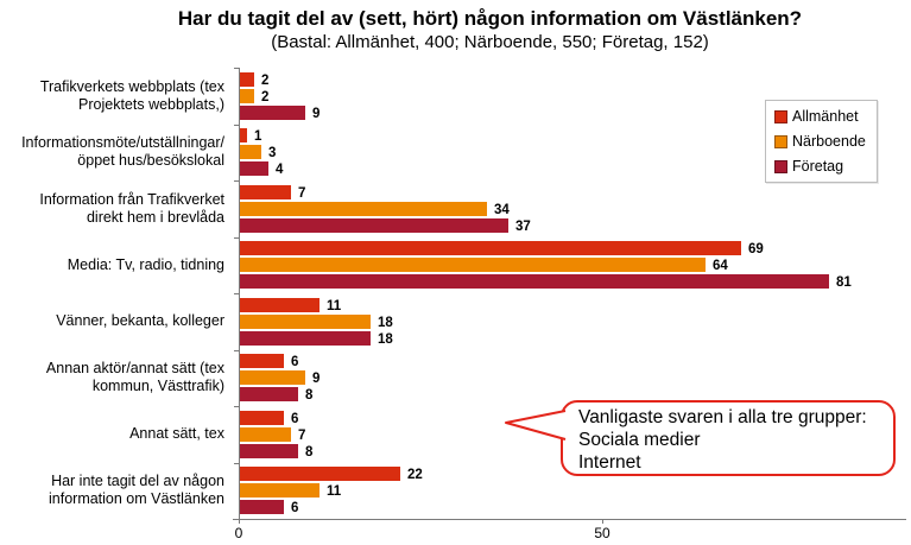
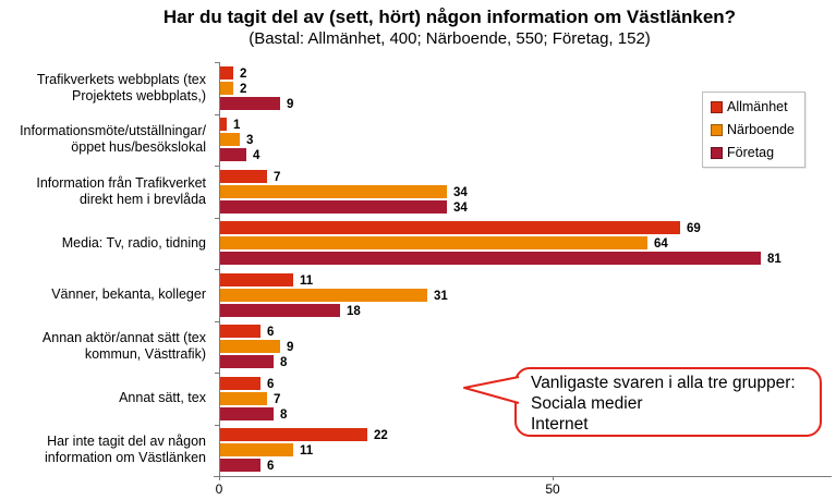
Företag/Information från Trafikverket direkt hem i brevlåda: 37 -> 34
Närboende/Vänner, bekanta, kolleger: 18 -> 31
